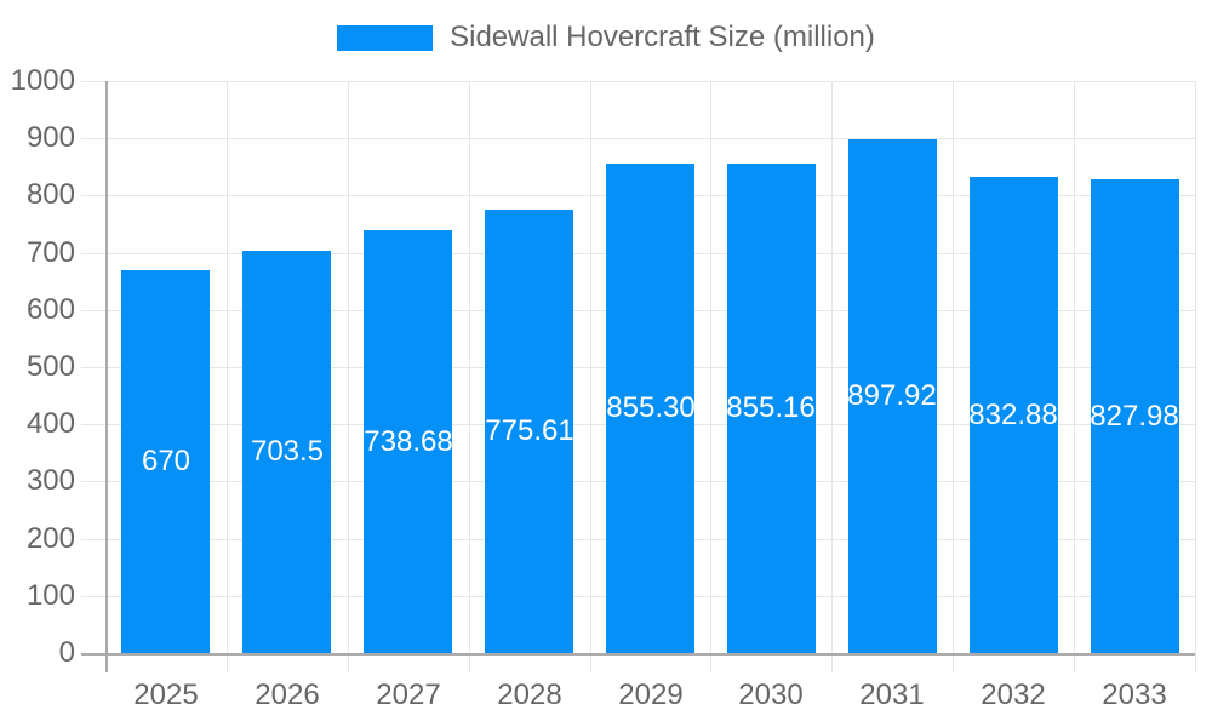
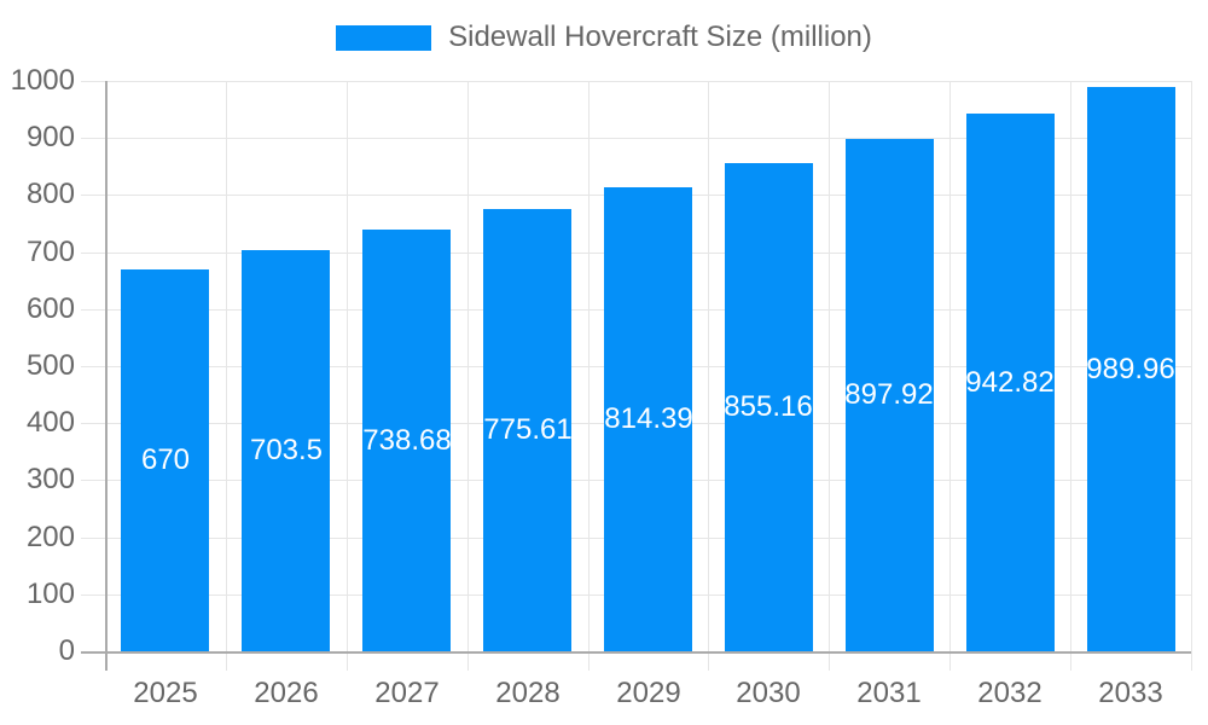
2029: 855.30 -> 814.39
2032: 832.88 -> 942.82
2033: 827.98 -> 989.96
